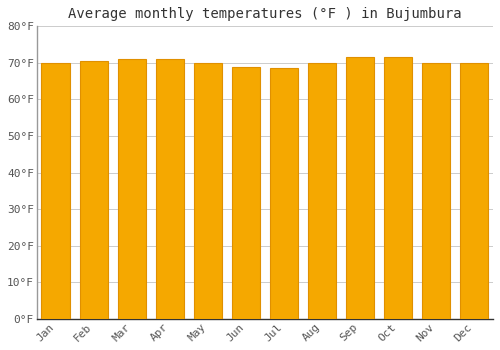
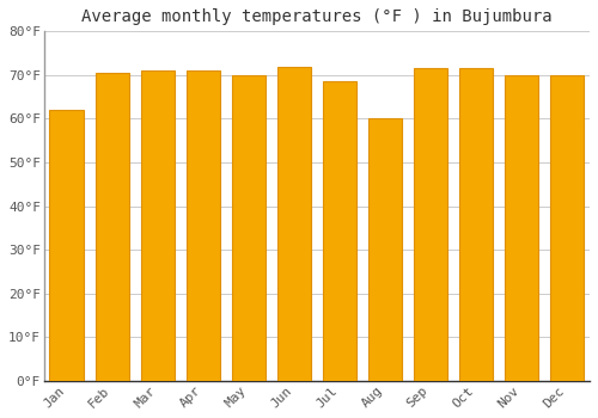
Jan: 70.0°F -> 62.0°F
Jun: 69.0°F -> 72.0°F
Aug: 70.0°F -> 60.0°F
